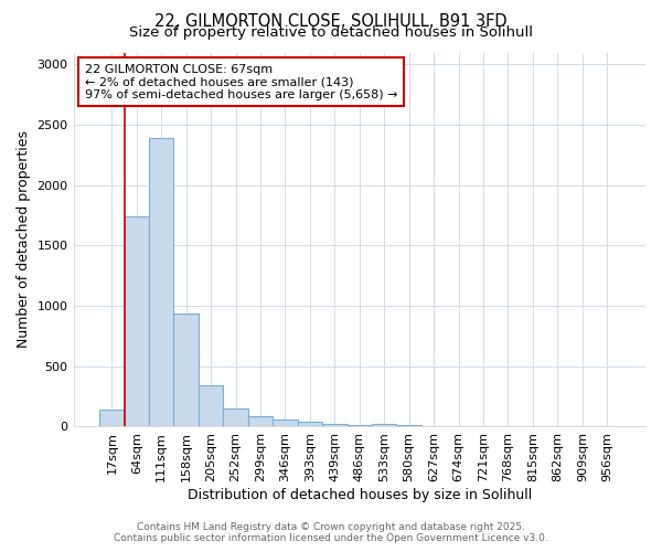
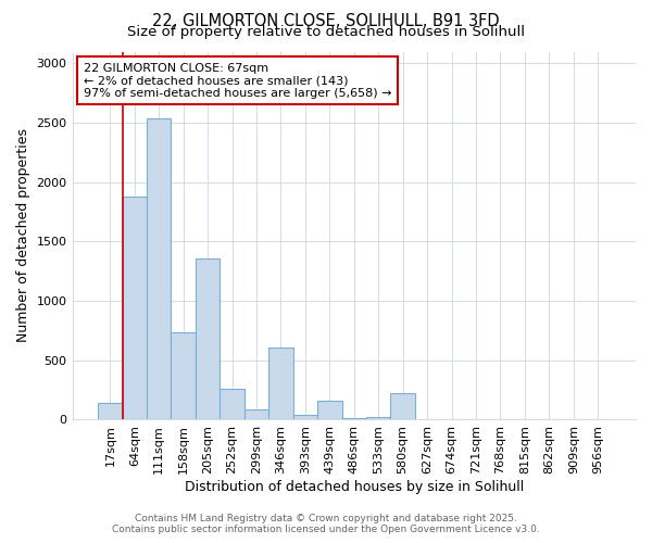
64sqm: 1740 -> 1880
111sqm: 2390 -> 2540
158sqm: 940 -> 740
205sqm: 340 -> 1360
252sqm: 160 -> 260
346sqm: 60 -> 610
439sqm: 20 -> 160
580sqm: 10 -> 220
